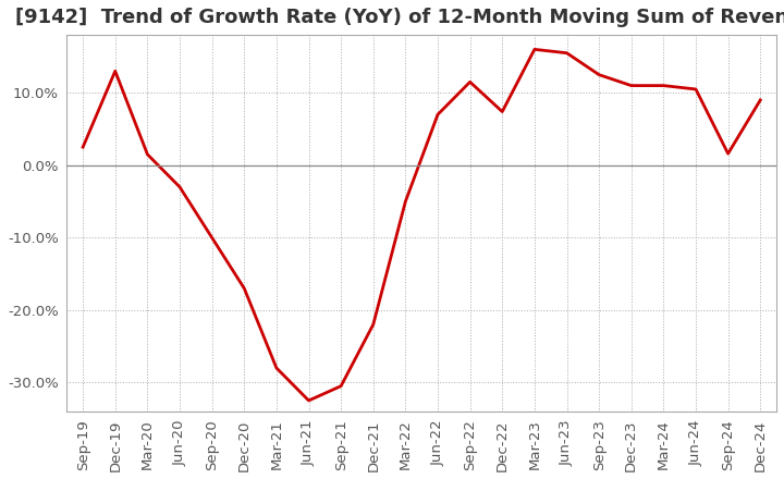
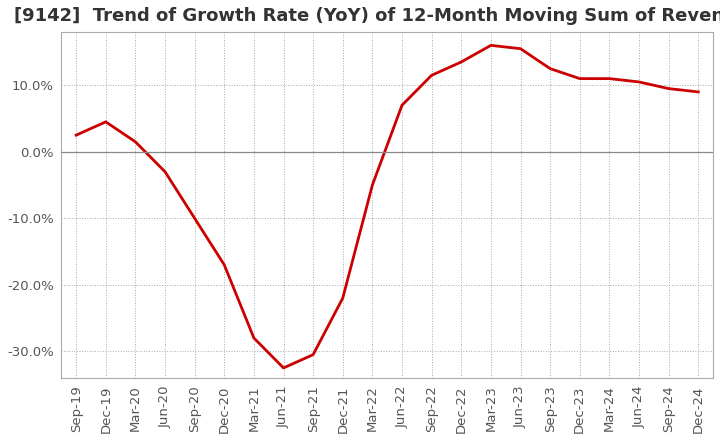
Dec-19: 13.0% -> 4.5%
Dec-22: 7.4% -> 13.5%
Sep-24: 1.6% -> 9.5%
